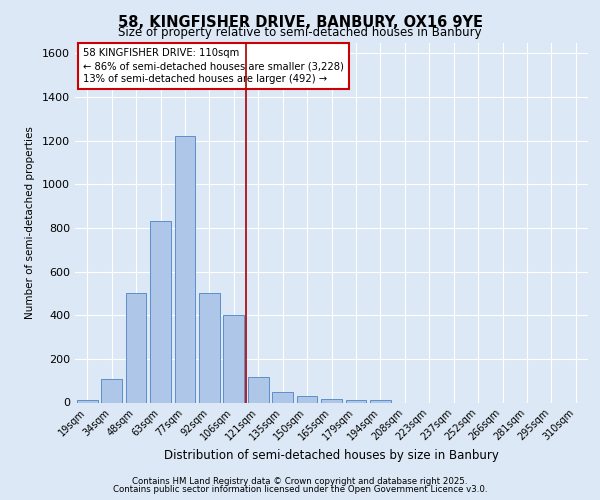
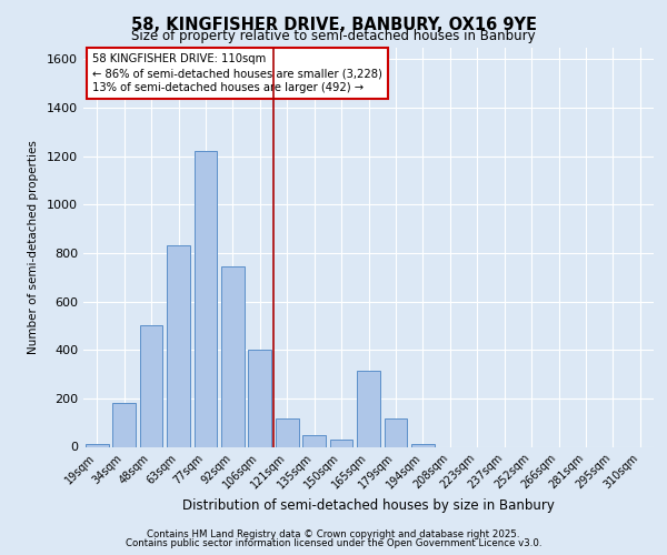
34sqm: 110 -> 180
92sqm: 500 -> 745
165sqm: 15 -> 315
179sqm: 10 -> 115
